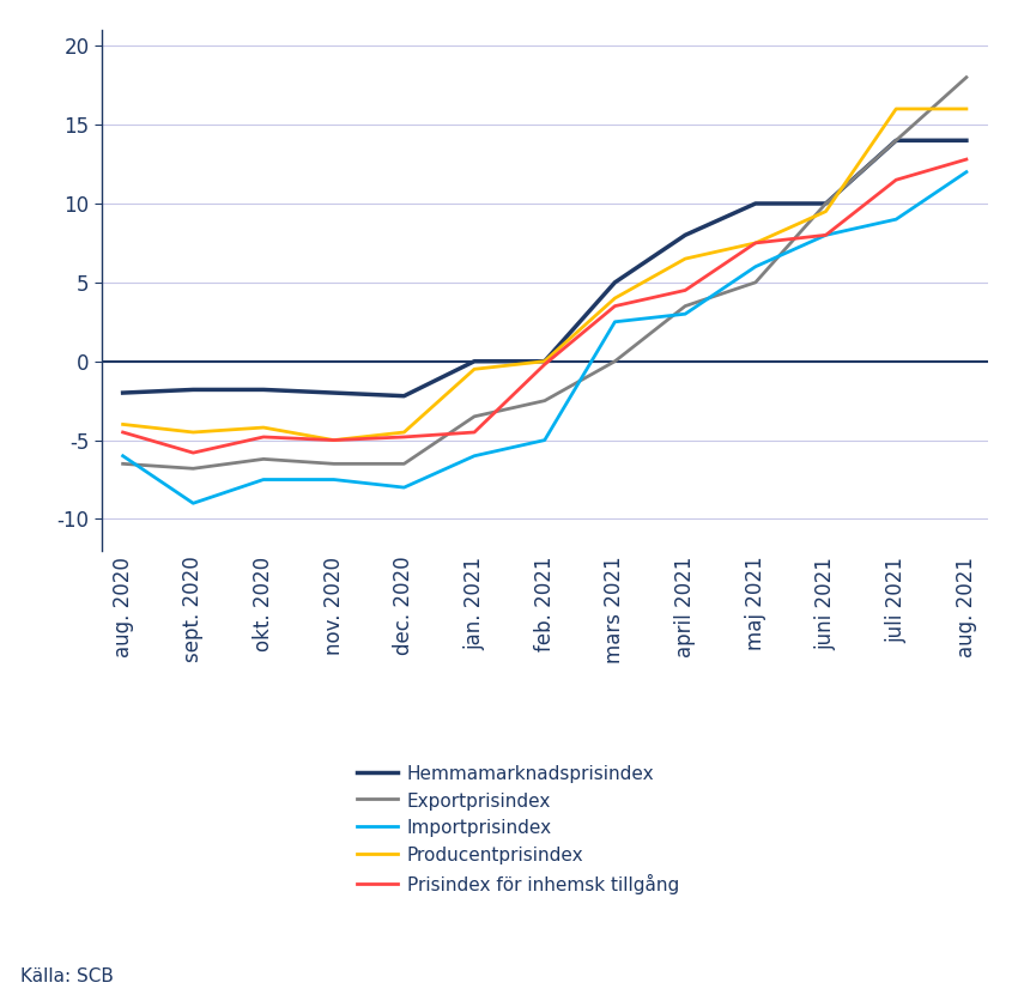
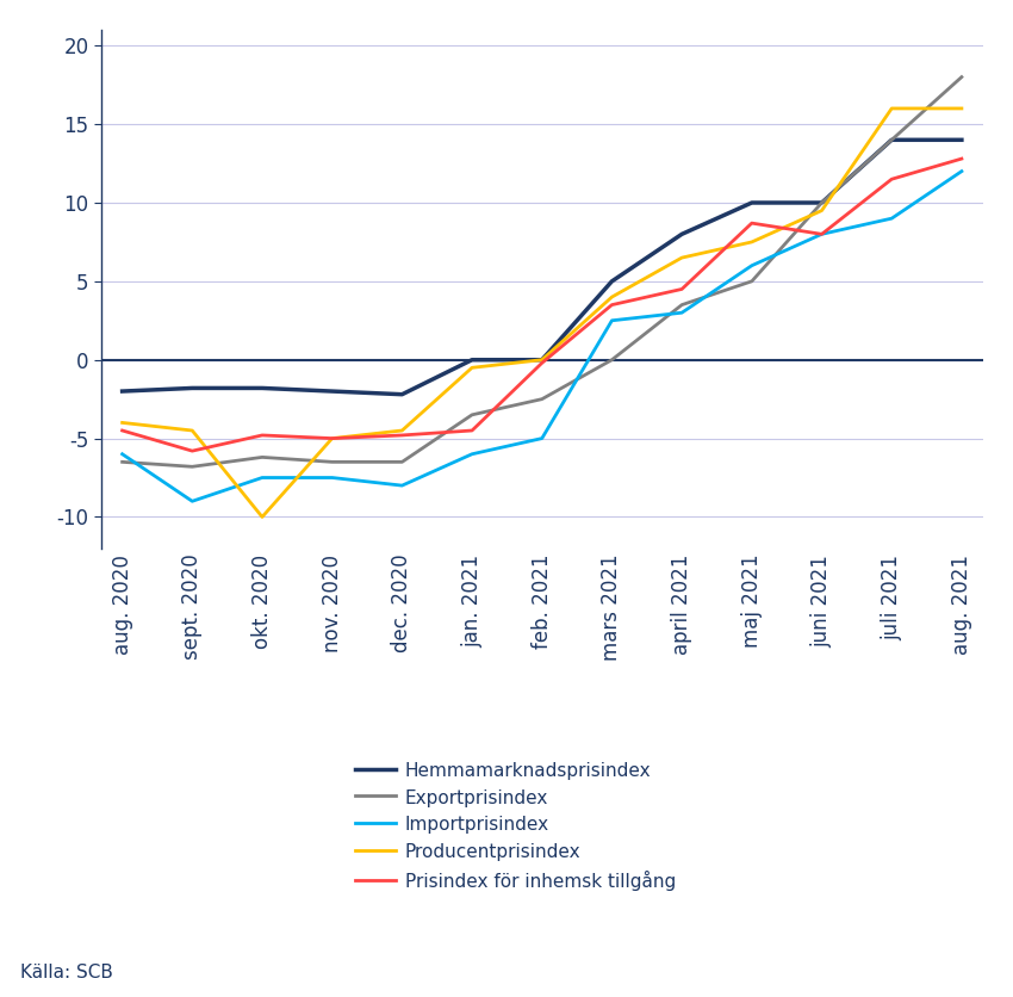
Producentprisindex/okt. 2020: -4.2 -> -10.0
Prisindex för inhemsk tillgång/maj 2021: 7.5 -> 8.7
